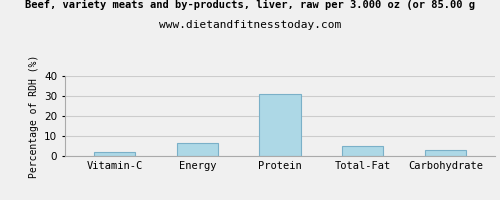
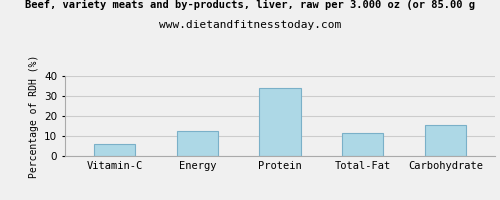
Vitamin-C: 2.0 -> 6.0
Energy: 6.5 -> 12.5
Protein: 31.0 -> 34.0
Total-Fat: 5.2 -> 11.5
Carbohydrate: 3.2 -> 15.5
